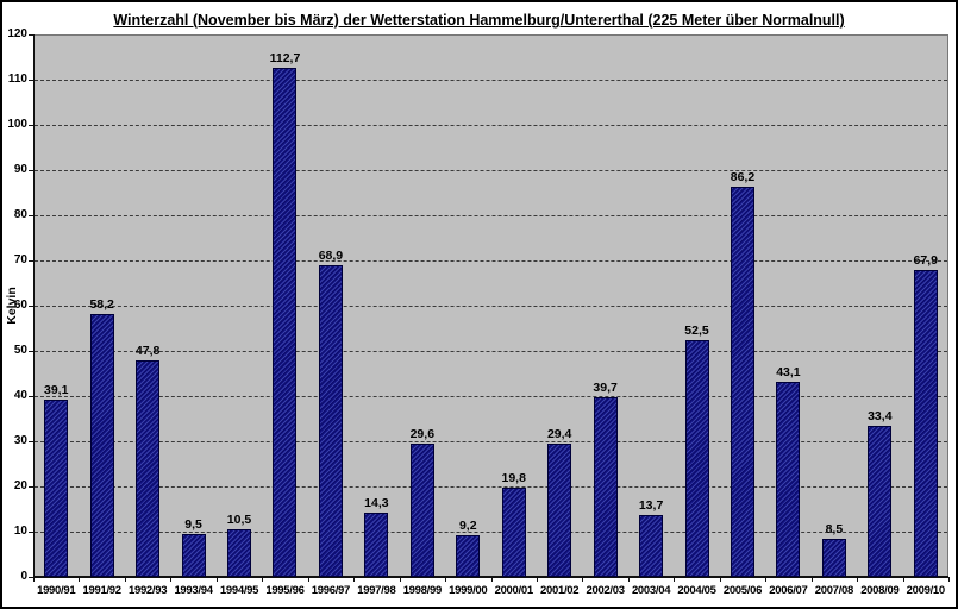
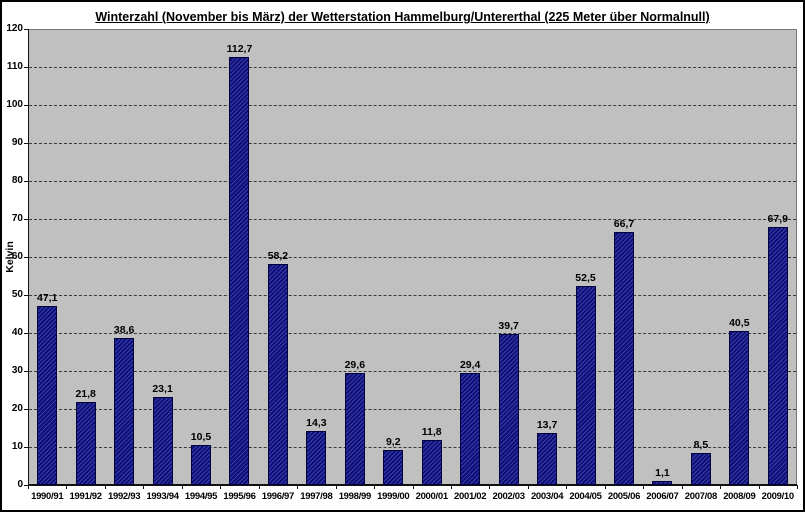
1990/91: 39,1 -> 47,1
1991/92: 58,2 -> 21,8
1992/93: 47,8 -> 38,6
1993/94: 9,5 -> 23,1
1996/97: 68,9 -> 58,2
2000/01: 19,8 -> 11,8
2005/06: 86,2 -> 66,7
2006/07: 43,1 -> 1,1
2008/09: 33,4 -> 40,5
